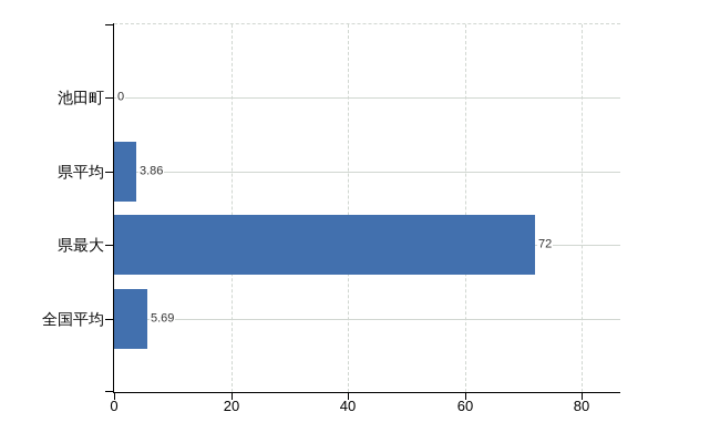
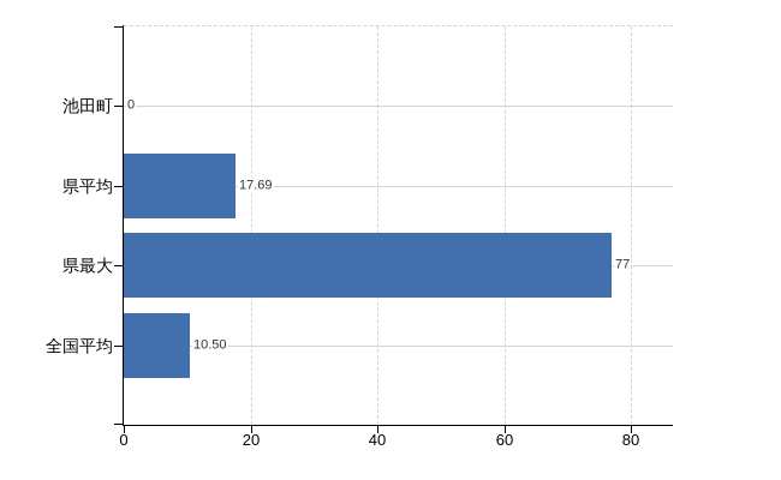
県平均: 3.86 -> 17.69
県最大: 72 -> 77
全国平均: 5.69 -> 10.50
